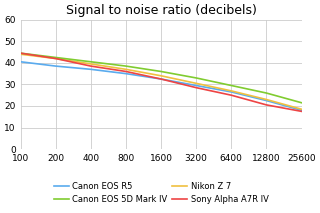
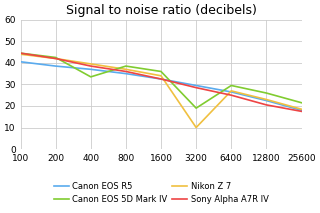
Canon EOS 5D Mark IV/400: 40.5 -> 33.5
Nikon Z 7/3200: 30.5 -> 10.0
Canon EOS 5D Mark IV/3200: 33.0 -> 19.0
